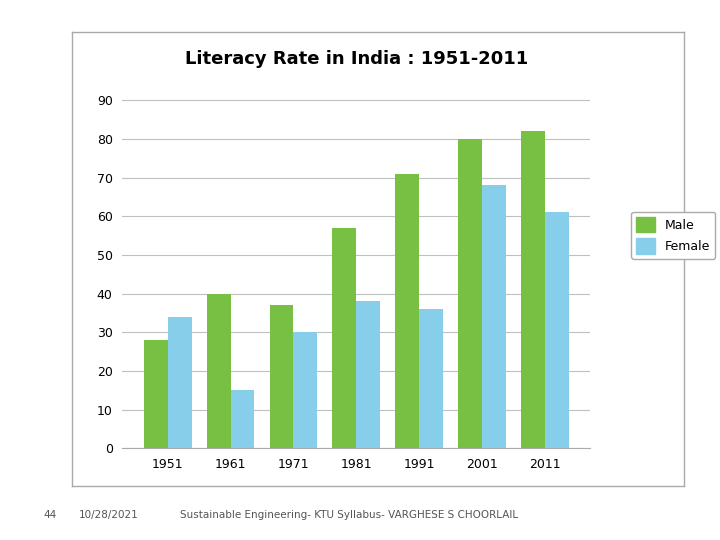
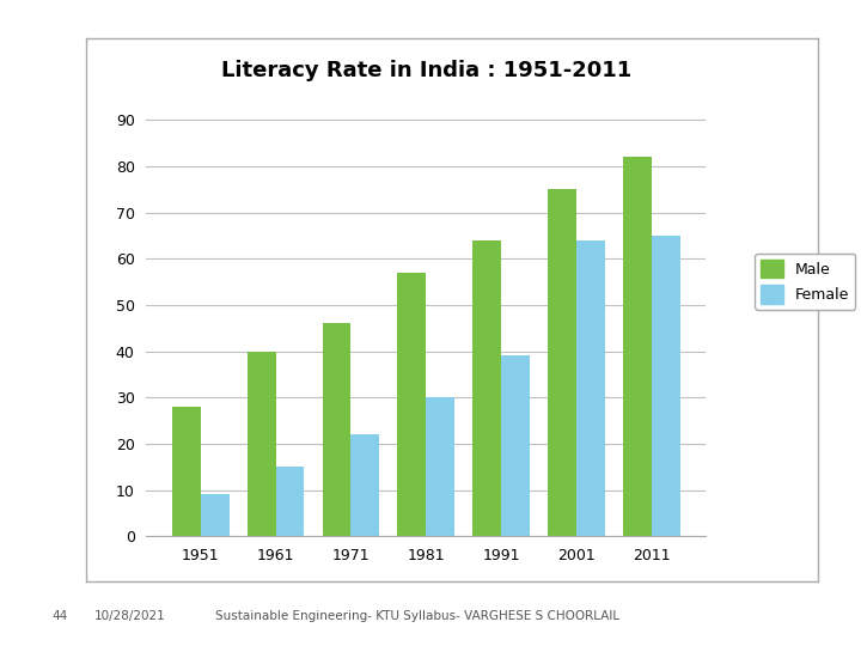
Female/1951: 34 -> 9
Male/1971: 37 -> 46
Female/1971: 30 -> 22
Female/1981: 38 -> 30
Male/1991: 71 -> 64
Female/1991: 36 -> 39
Male/2001: 80 -> 75
Female/2001: 68 -> 64
Female/2011: 61 -> 65
